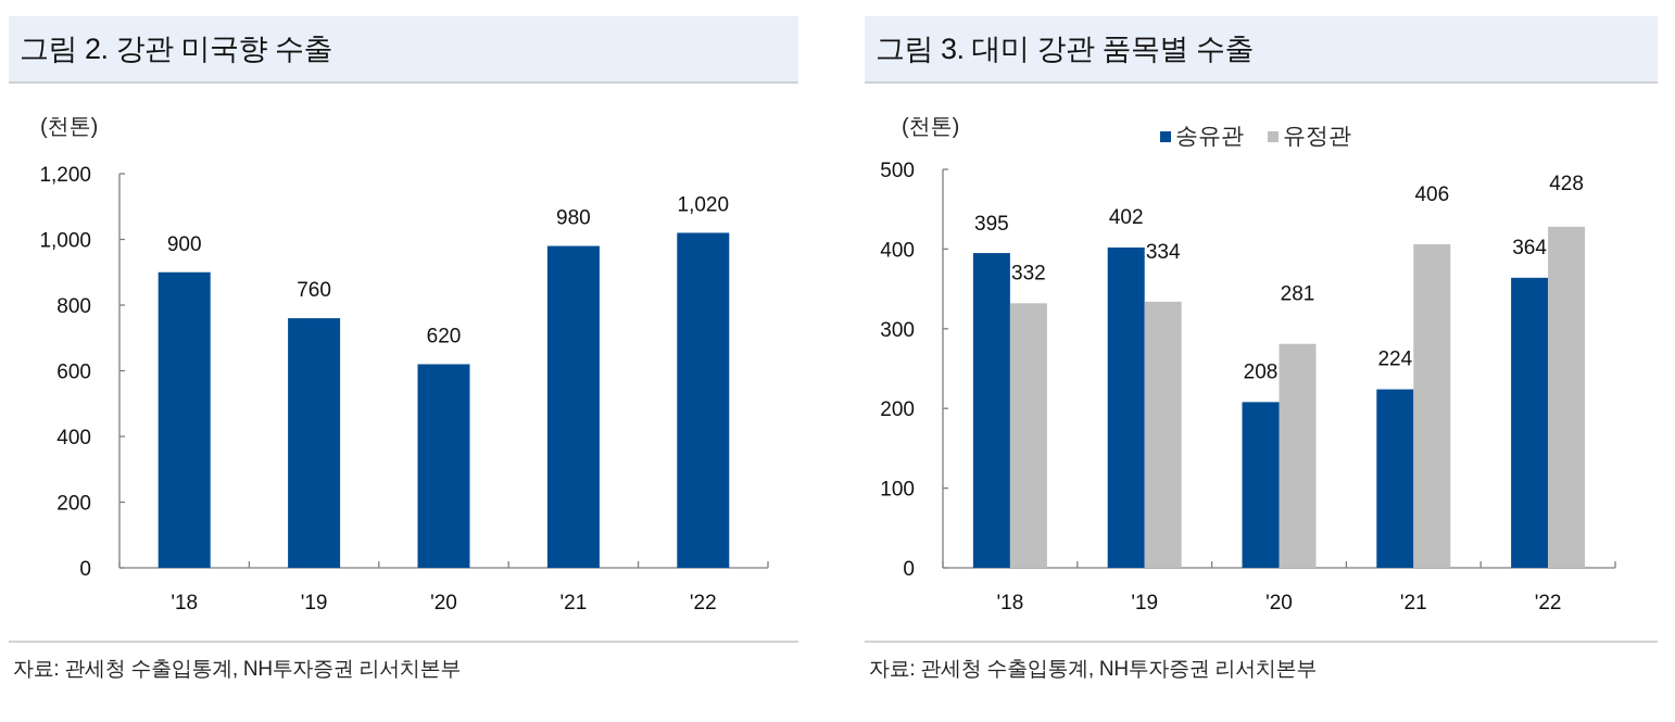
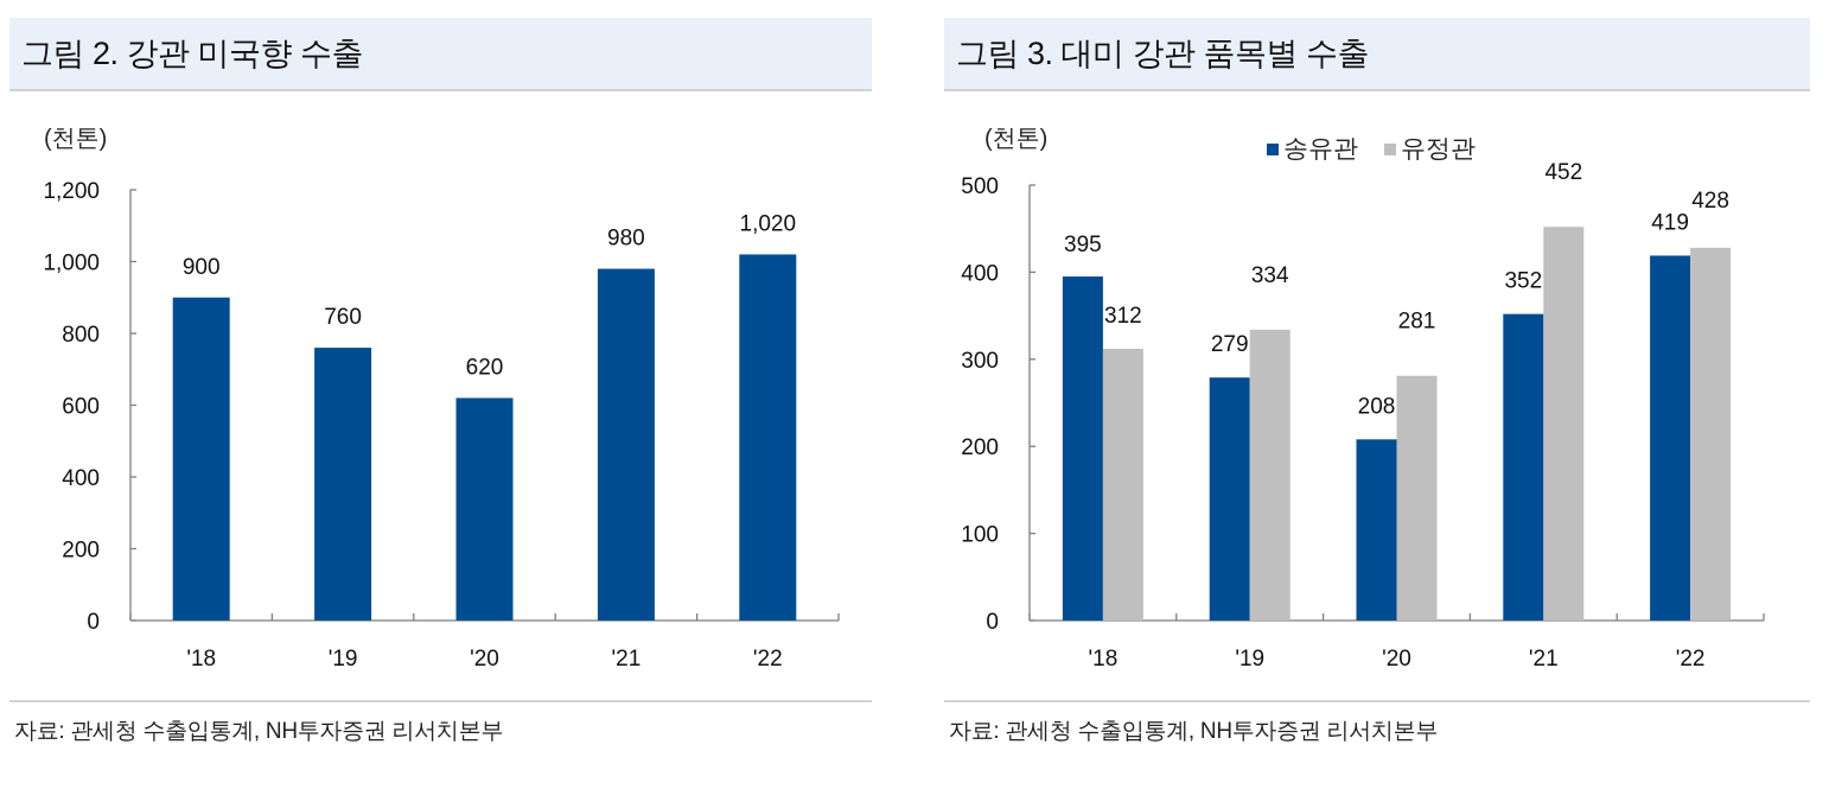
그림 3. 대미 강관 품목별 수출/유정관/'18: 332 -> 312
그림 3. 대미 강관 품목별 수출/송유관/'19: 402 -> 279
그림 3. 대미 강관 품목별 수출/송유관/'21: 224 -> 352
그림 3. 대미 강관 품목별 수출/유정관/'21: 406 -> 452
그림 3. 대미 강관 품목별 수출/송유관/'22: 364 -> 419
